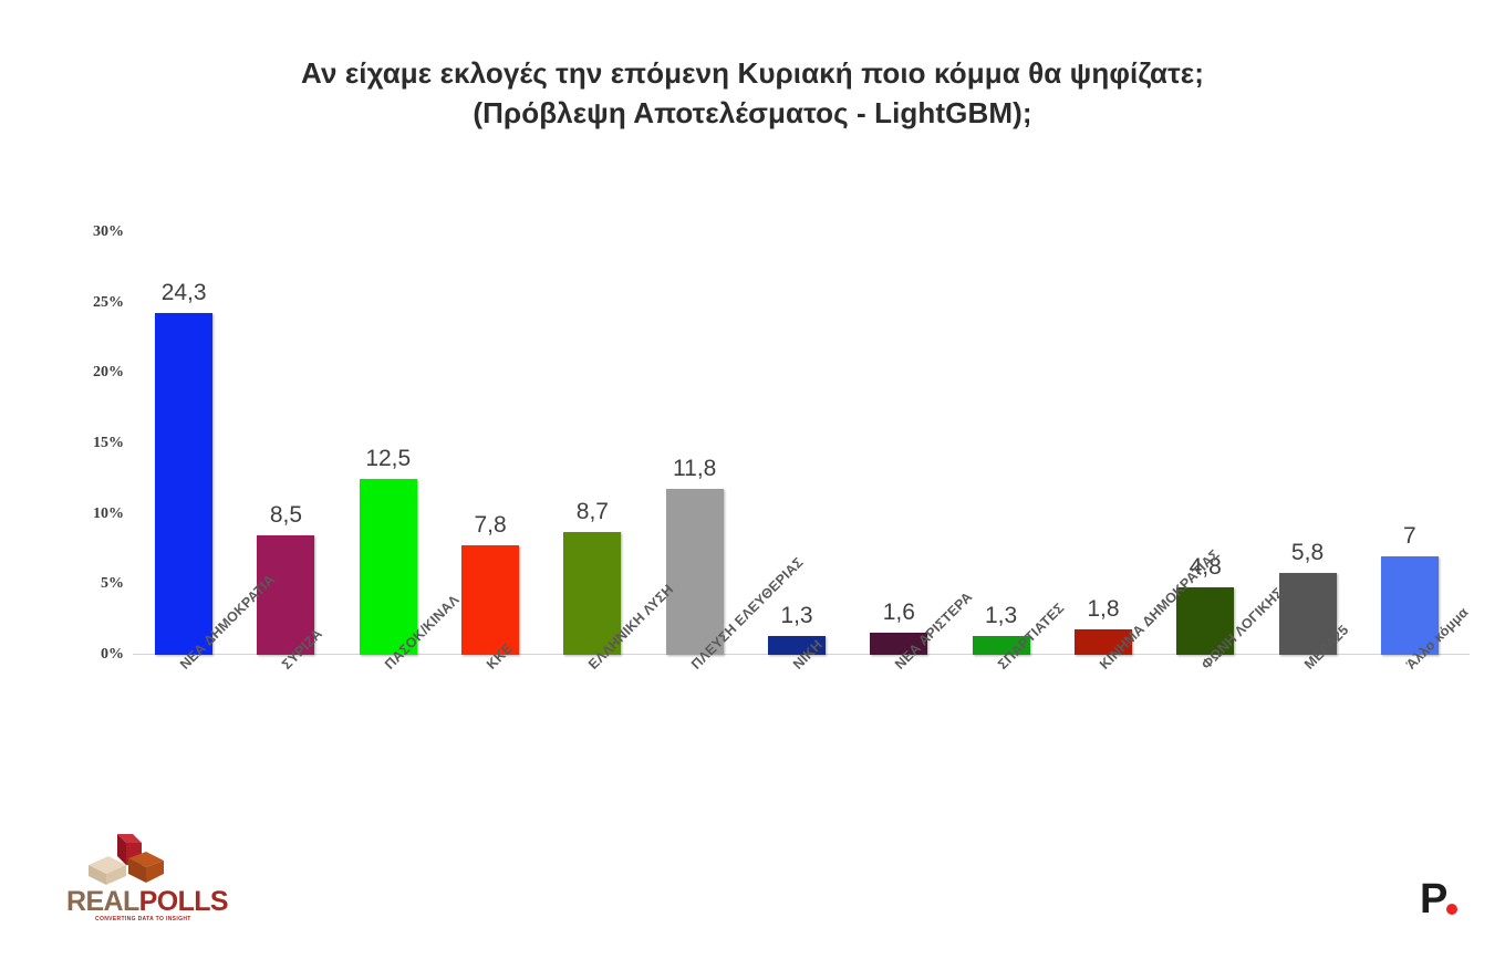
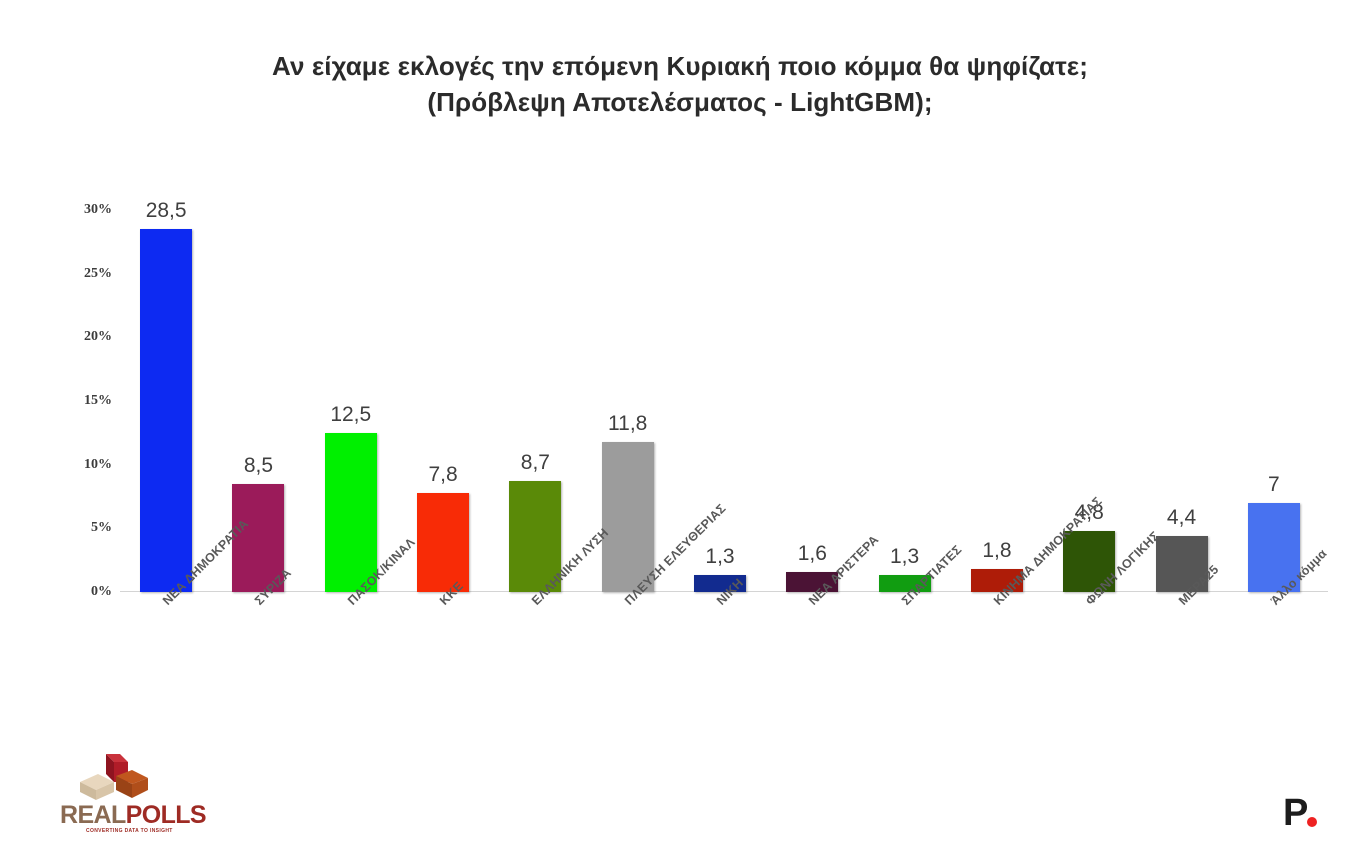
ΝΕΑ ΔΗΜΟΚΡΑΤΙΑ: 24,3 -> 28,5
ΜΕΡΑ25: 5,8 -> 4,4
